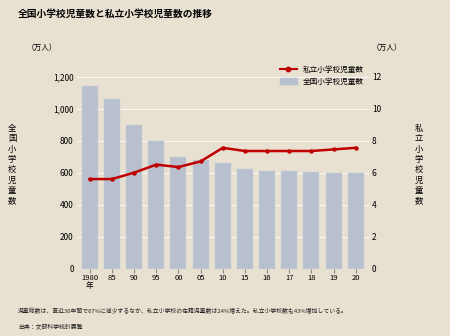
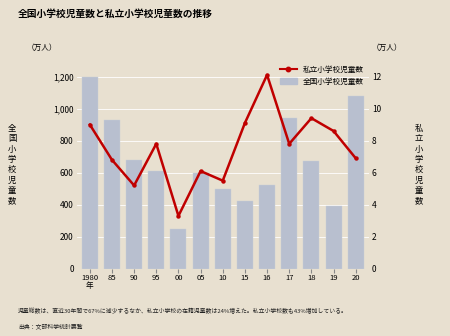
全国小学校児童数/1980 年: 1,140 -> 1,200
私立小学校児童数/1980 年: 5.6 -> 9.0
全国小学校児童数/85: 1,060 -> 930
私立小学校児童数/85: 5.6 -> 6.8
全国小学校児童数/90: 900 -> 680
私立小学校児童数/90: 6.0 -> 5.2
全国小学校児童数/95: 800 -> 610
私立小学校児童数/95: 6.5 -> 7.8
全国小学校児童数/00: 700 -> 250
私立小学校児童数/00: 6.3 -> 3.3
全国小学校児童数/05: 680 -> 600
私立小学校児童数/05: 6.7 -> 6.1
全国小学校児童数/10: 660 -> 500
私立小学校児童数/10: 7.5 -> 5.5
全国小学校児童数/15: 620 -> 420
私立小学校児童数/15: 7.3 -> 9.1
全国小学校児童数/16: 610 -> 520
私立小学校児童数/16: 7.3 -> 12.1
全国小学校児童数/17: 610 -> 940
私立小学校児童数/17: 7.3 -> 7.8
全国小学校児童数/18: 600 -> 670
私立小学校児童数/18: 7.3 -> 9.4
全国小学校児童数/19: 600 -> 390
私立小学校児童数/19: 7.5 -> 8.6
全国小学校児童数/20: 600 -> 1,080
私立小学校児童数/20: 7.5 -> 6.9
